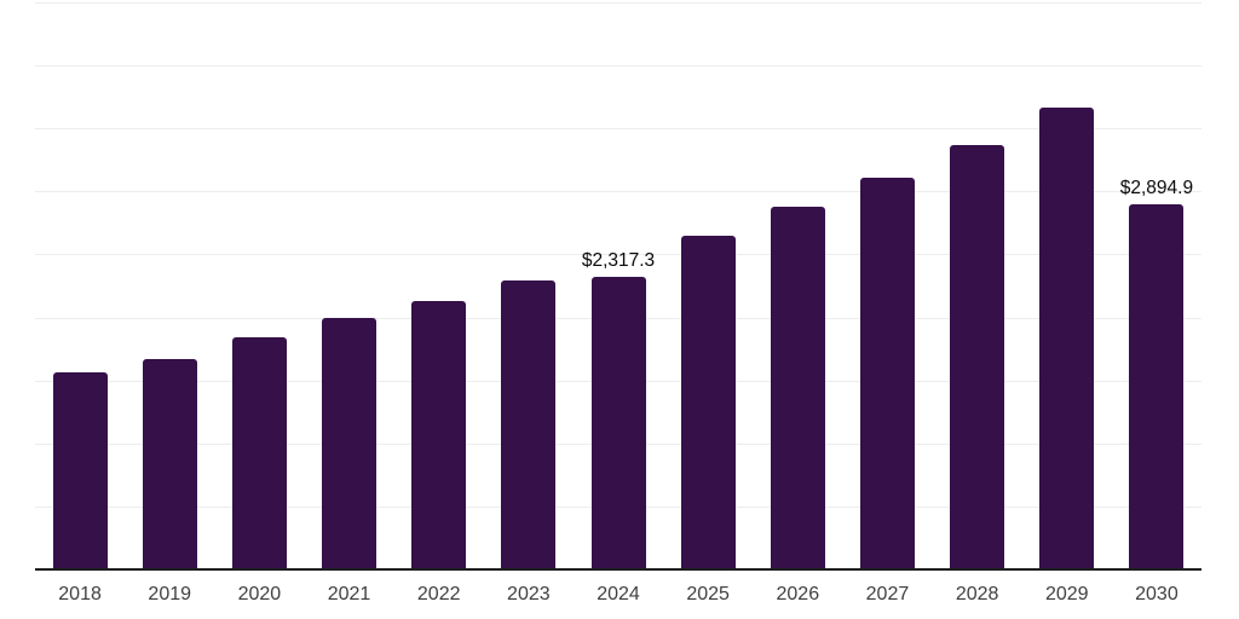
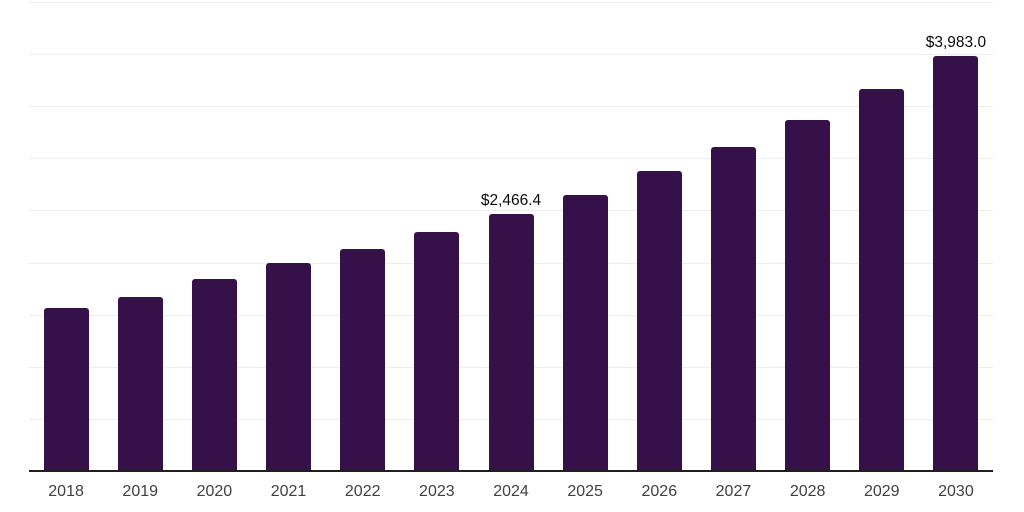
2024: $2,317.3 -> $2,466.4
2030: $2,894.9 -> $3,983.0
